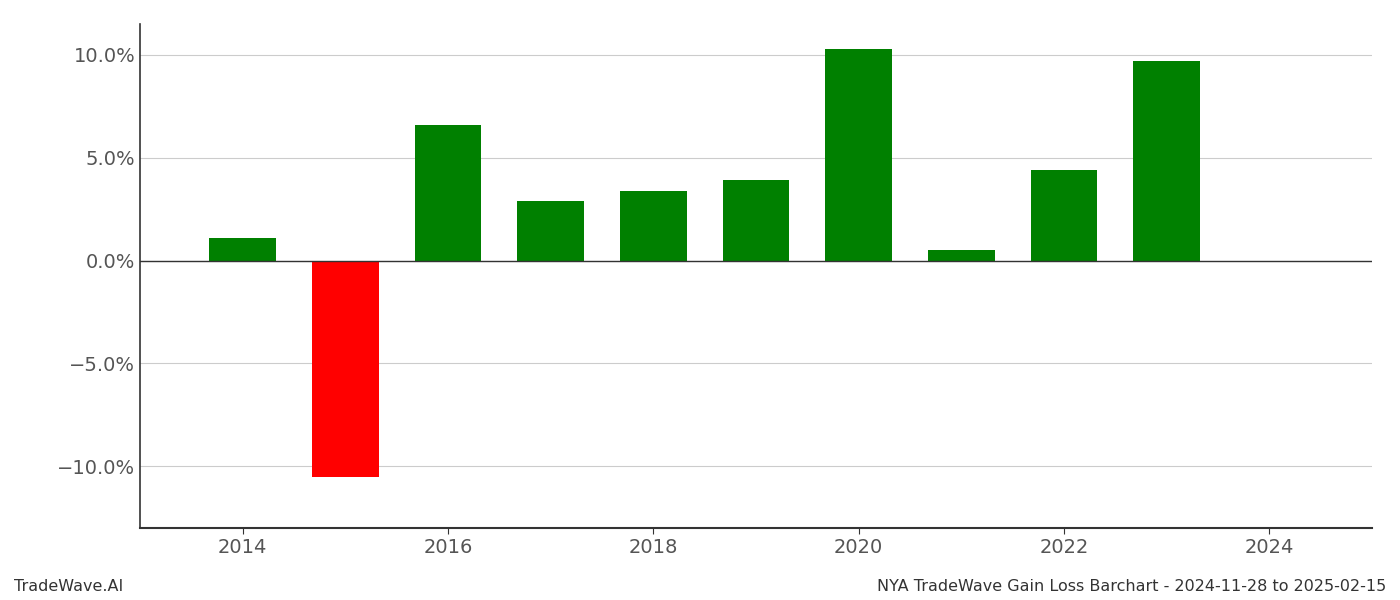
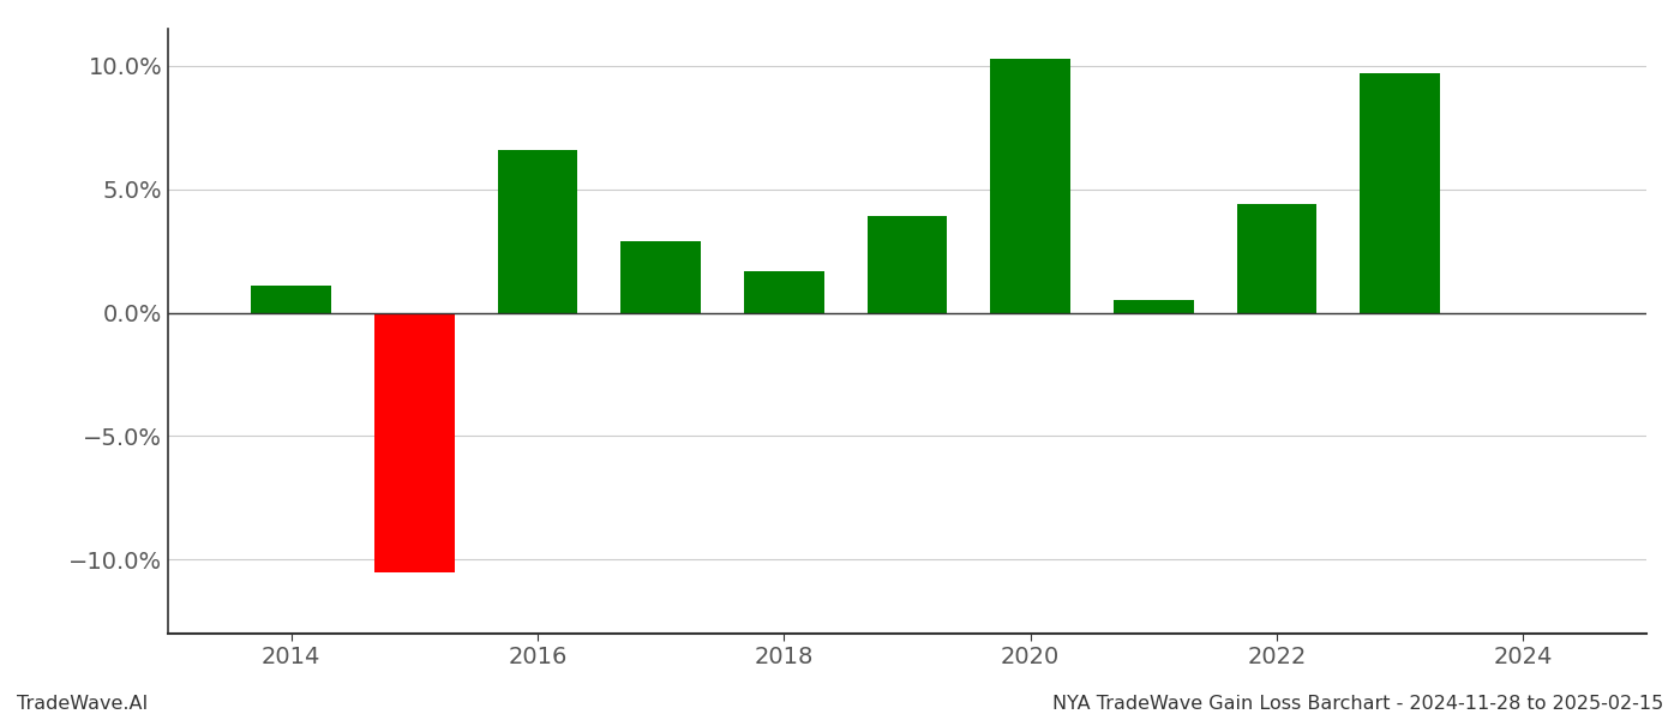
2018: 3.4% -> 1.7%
